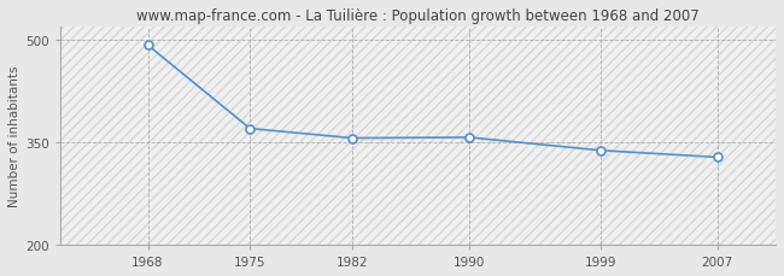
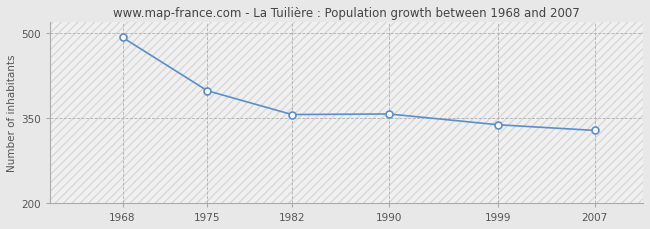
1975: 370 -> 398
